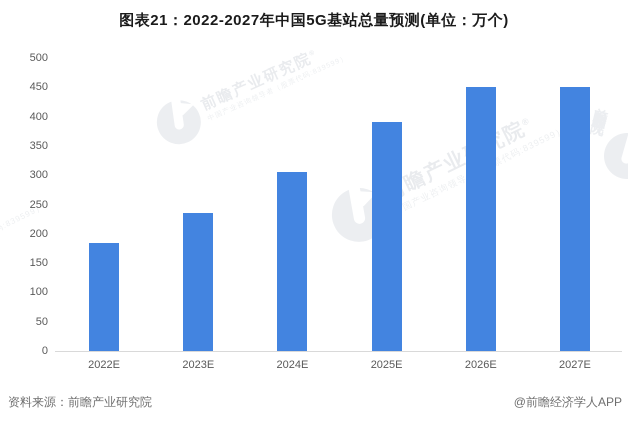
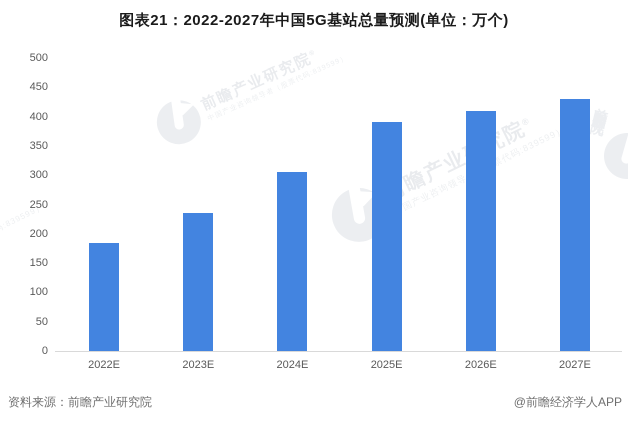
2026E: 450 -> 410
2027E: 450 -> 430
